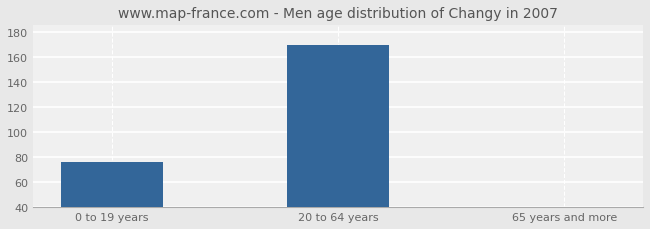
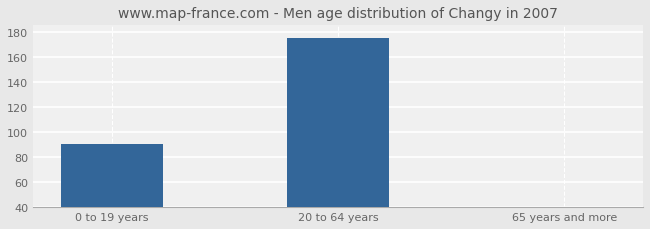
0 to 19 years: 76 -> 90
20 to 64 years: 169 -> 175
